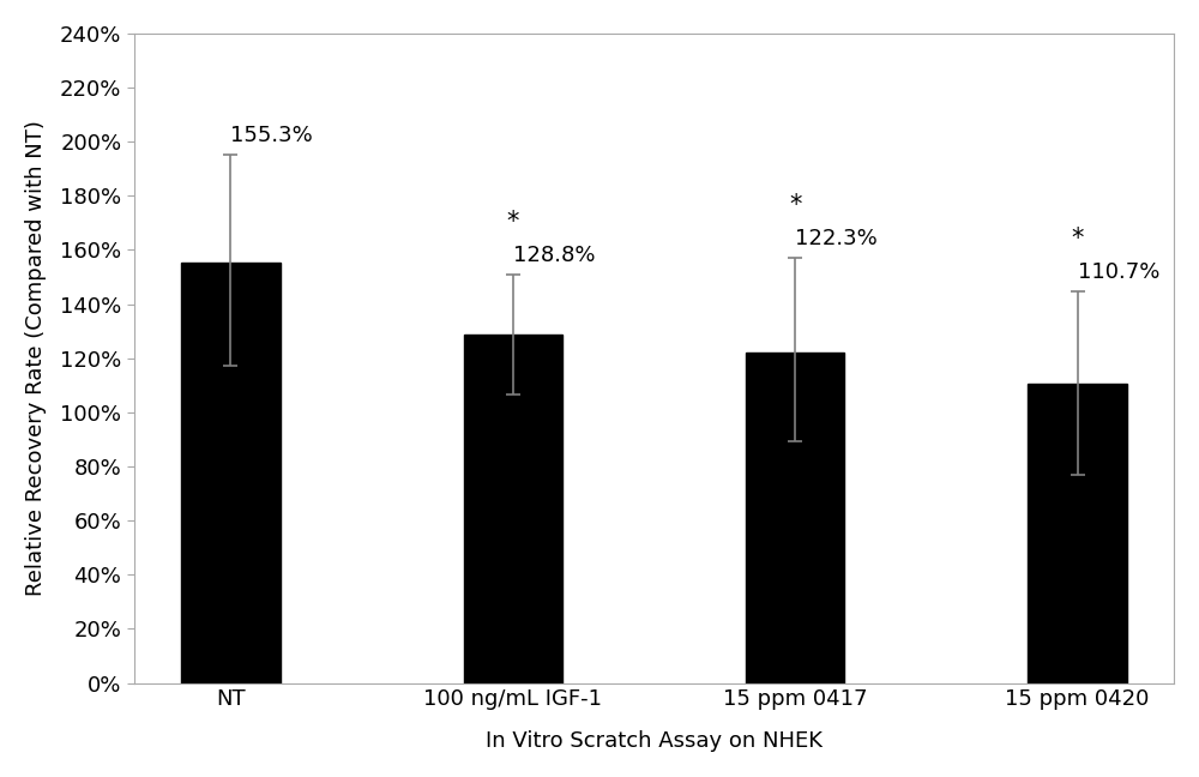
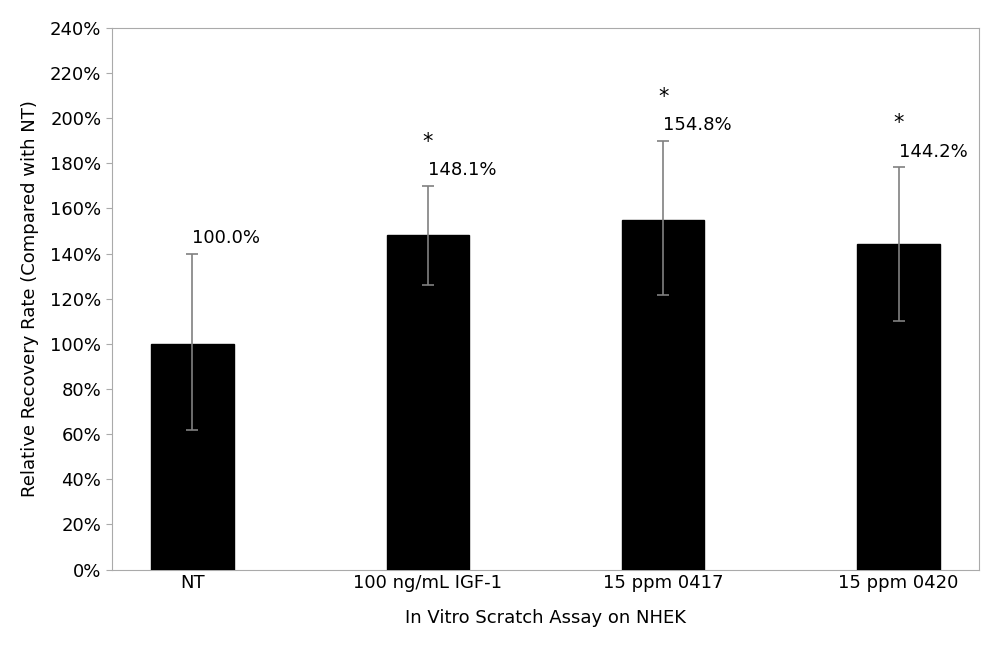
NT: 155.3% -> 100.0%
100 ng/mL IGF-1: 128.8% -> 148.1%
15 ppm 0417: 122.3% -> 154.8%
15 ppm 0420: 110.7% -> 144.2%
